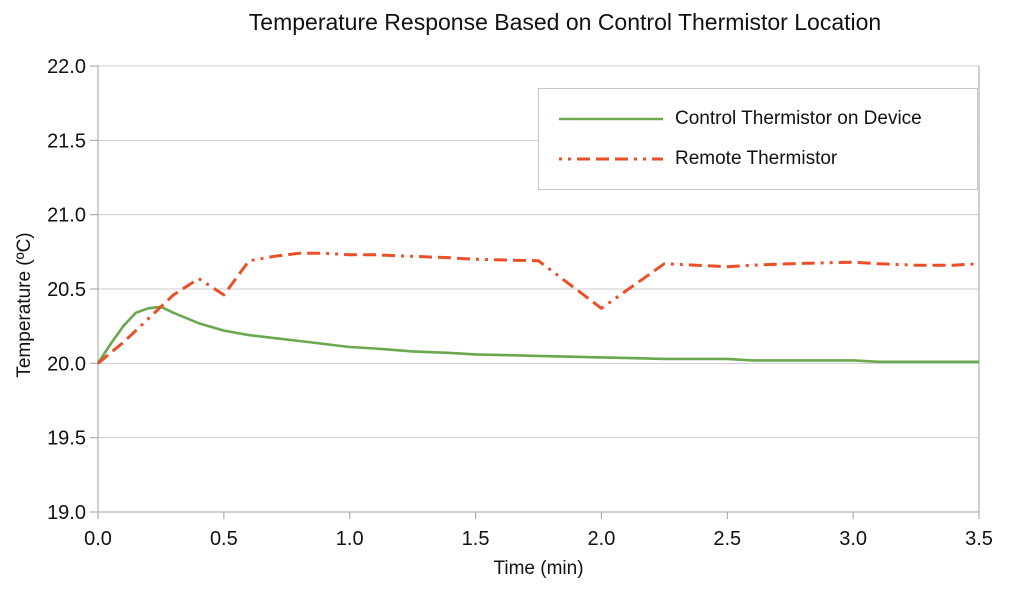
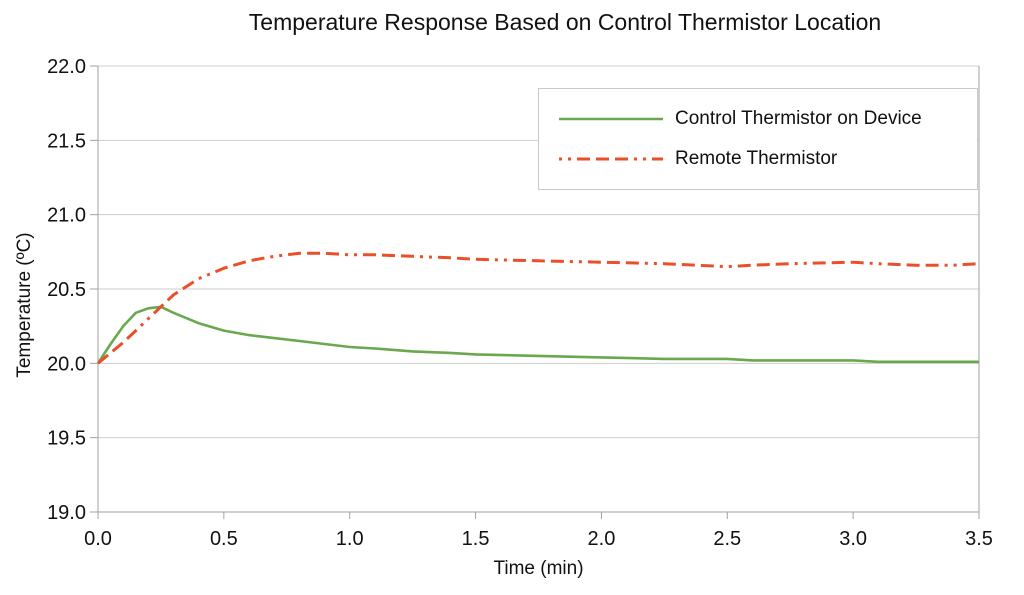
Remote Thermistor/0.5: 20.46 -> 20.64
Remote Thermistor/2.0: 20.37 -> 20.68
